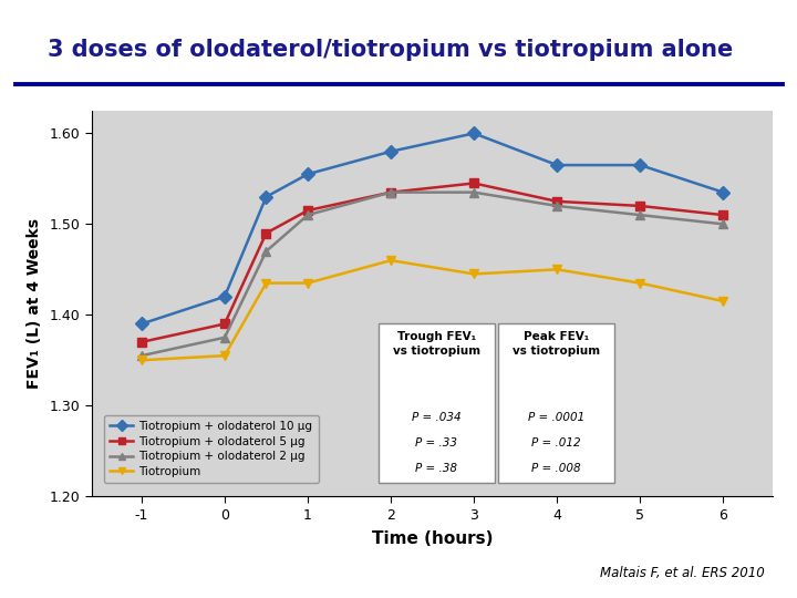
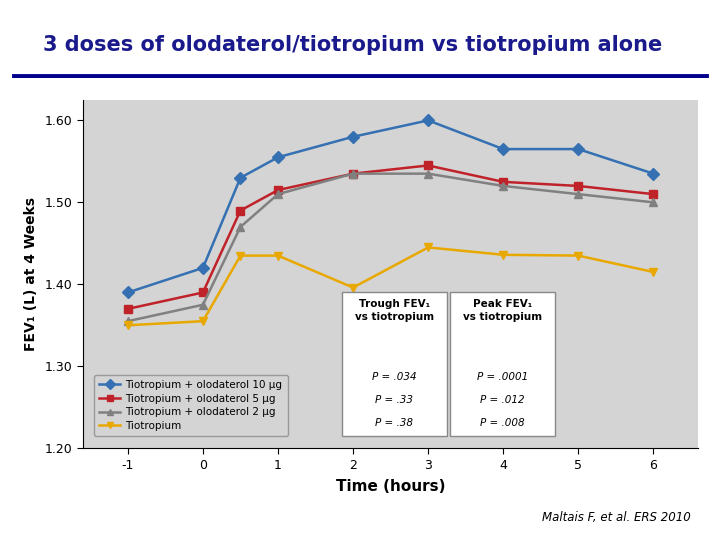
Tiotropium/2: 1.460 -> 1.396
Tiotropium/4: 1.450 -> 1.436
